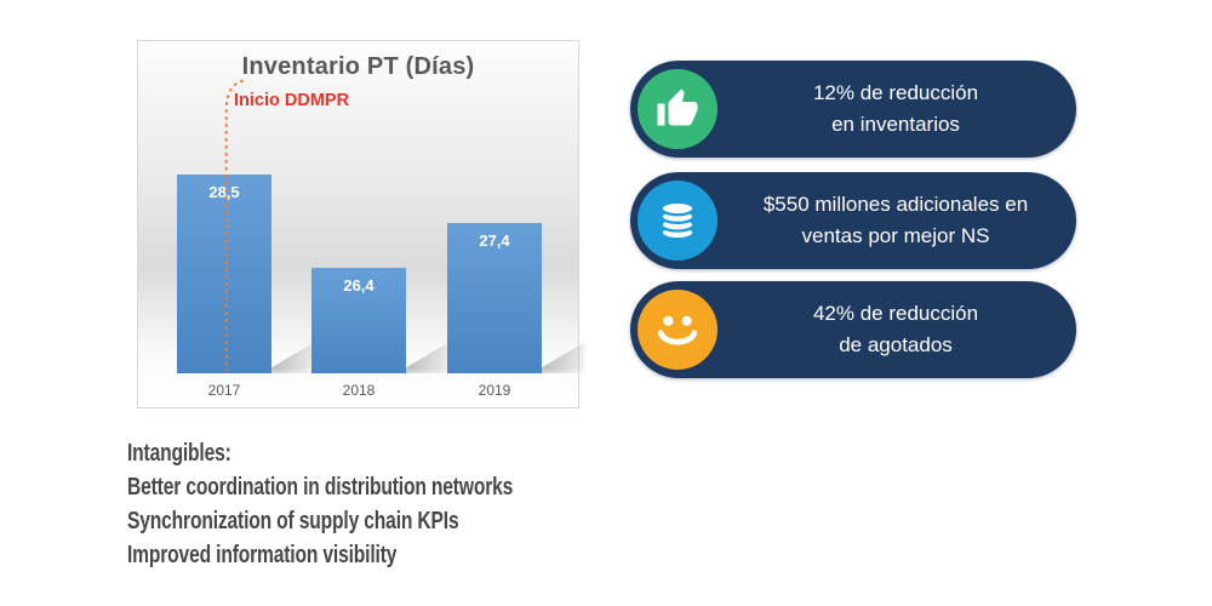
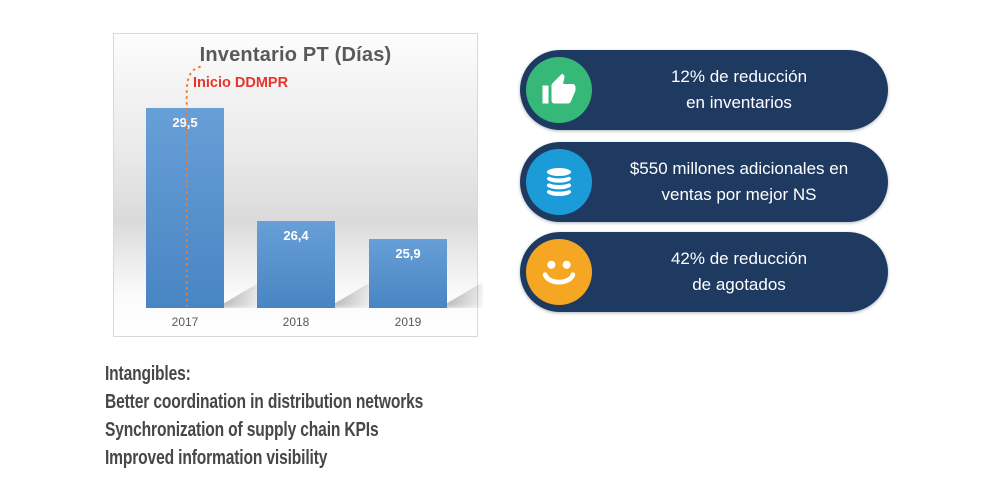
2017: 28,5 -> 29,5
2019: 27,4 -> 25,9
